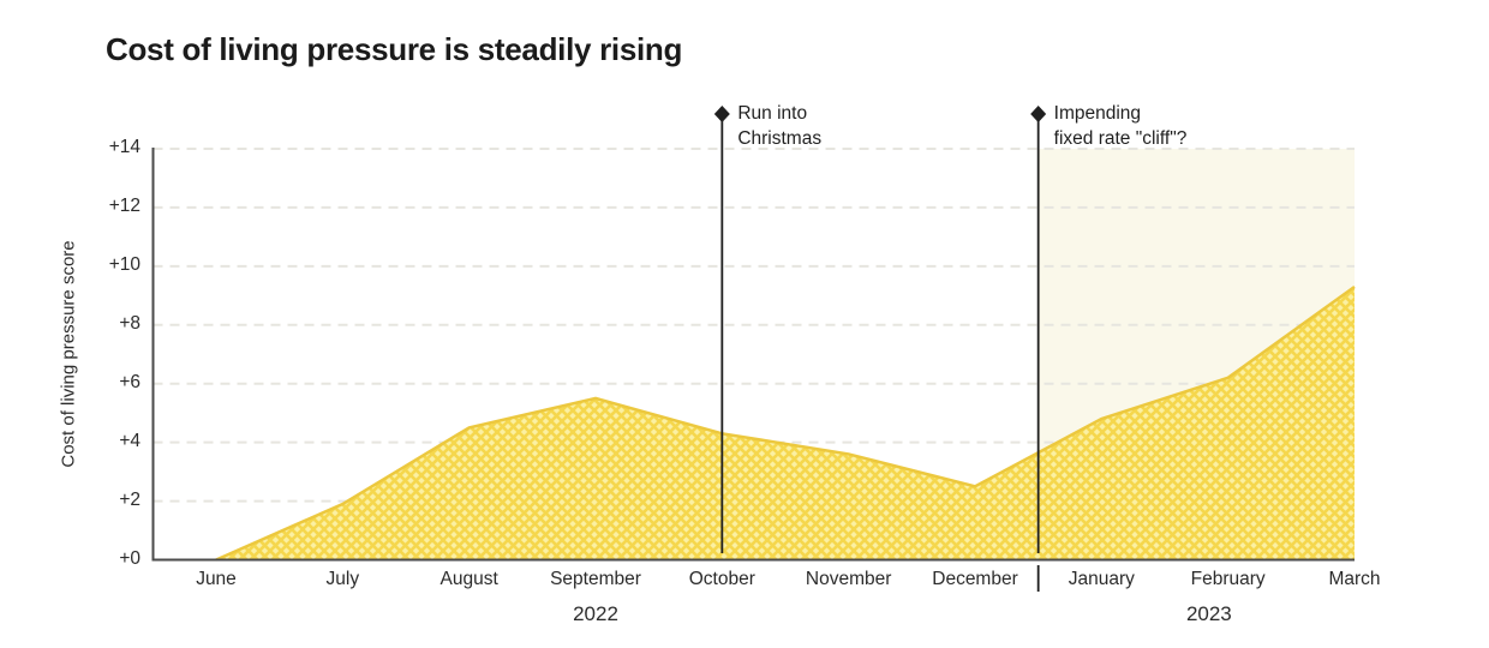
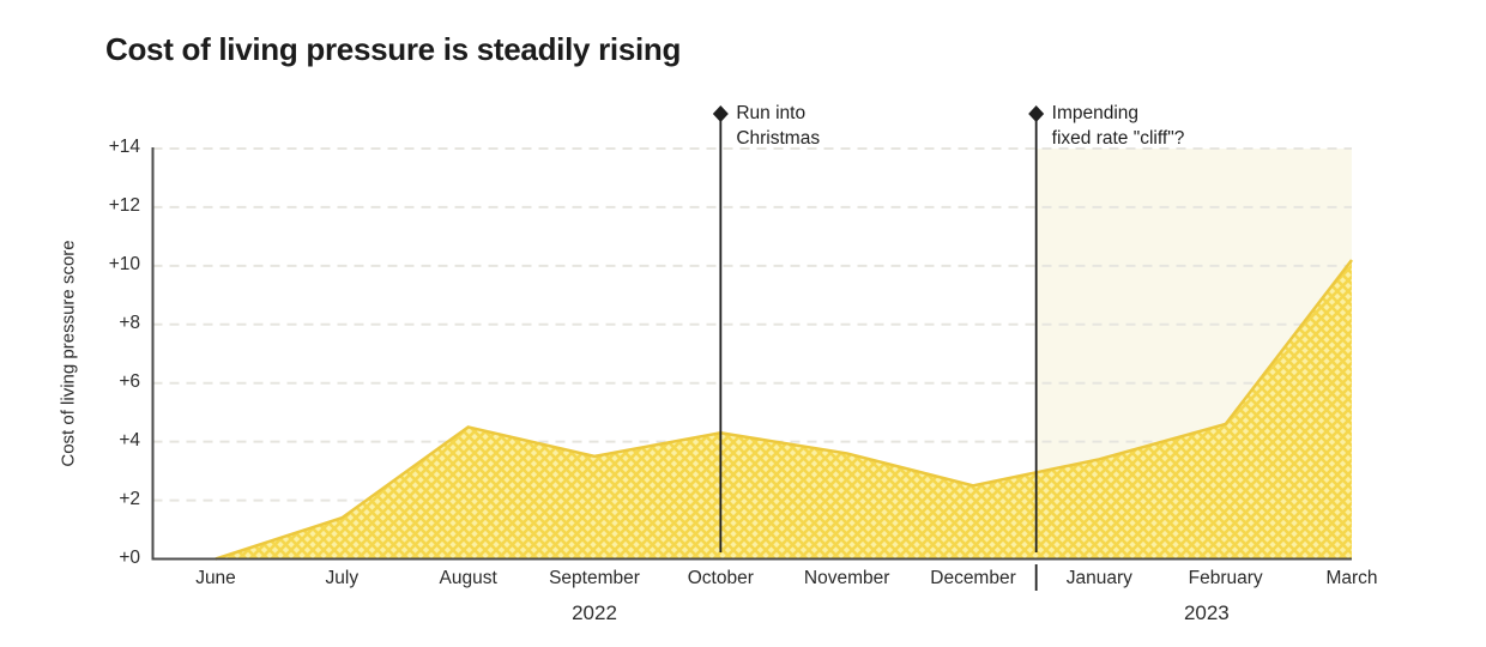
July: 1.9 -> 1.4
September: 5.5 -> 3.5
January: 4.8 -> 3.4
February: 6.2 -> 4.6
March: 9.3 -> 10.2
